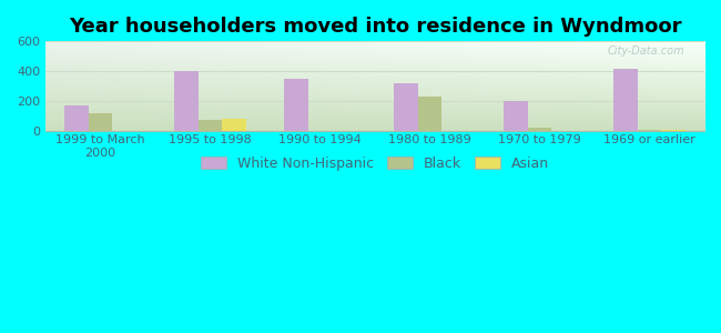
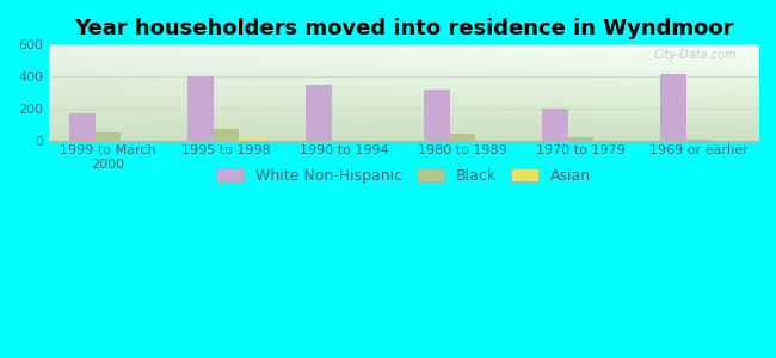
Black/1999 to March 2000: 120 -> 60
Asian/1995 to 1998: 80 -> 20
Black/1980 to 1989: 230 -> 50
